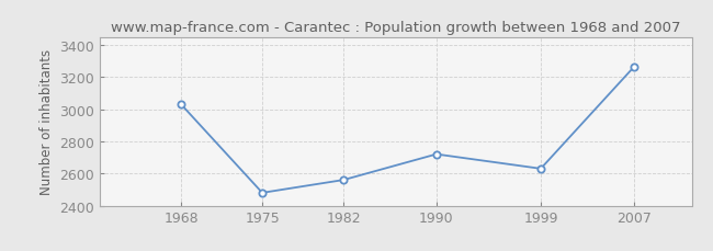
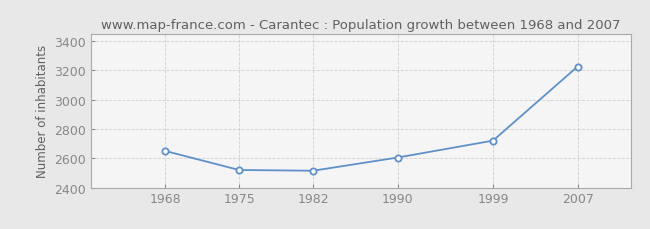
1968: 3030 -> 2650
1975: 2480 -> 2520
1982: 2560 -> 2520
1990: 2720 -> 2600
1999: 2630 -> 2720
2007: 3260 -> 3220
